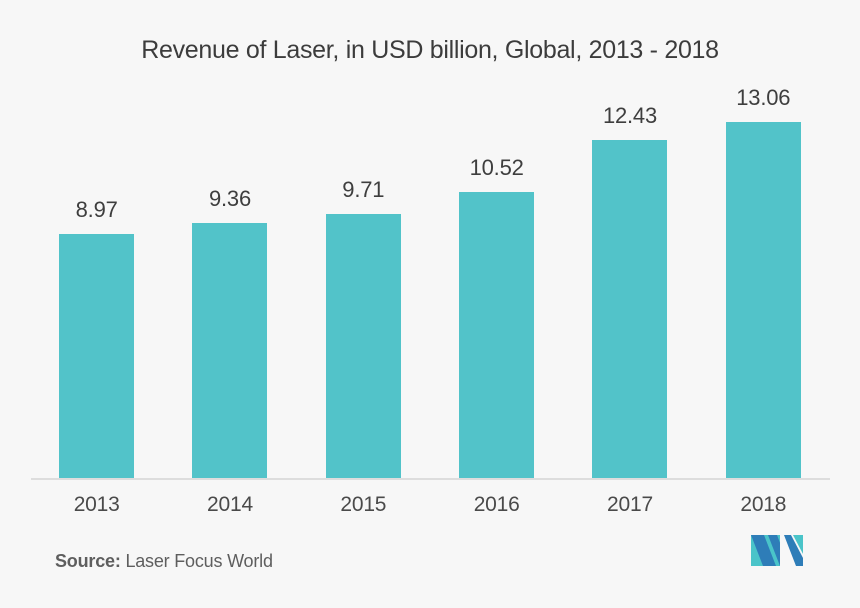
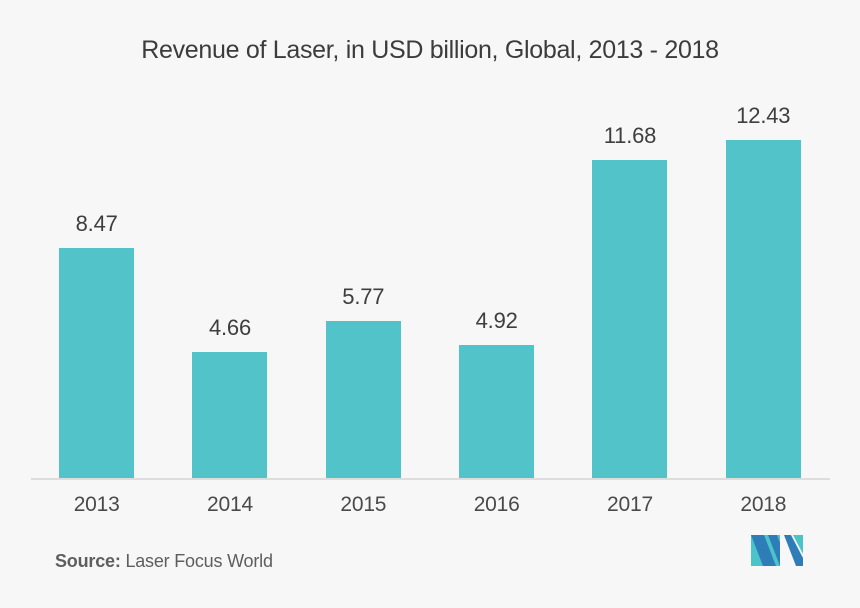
2013: 8.97 -> 8.47
2014: 9.36 -> 4.66
2015: 9.71 -> 5.77
2016: 10.52 -> 4.92
2017: 12.43 -> 11.68
2018: 13.06 -> 12.43
